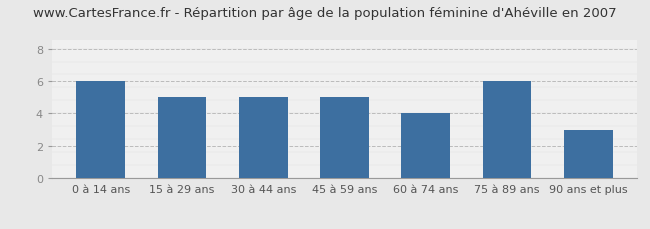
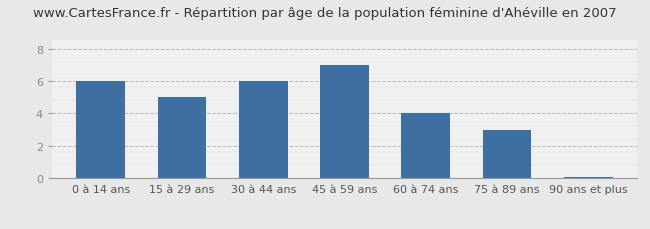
30 à 44 ans: 5.0 -> 6.0
45 à 59 ans: 5.0 -> 7.0
75 à 89 ans: 6.0 -> 3.0
90 ans et plus: 3.0 -> 0.1
